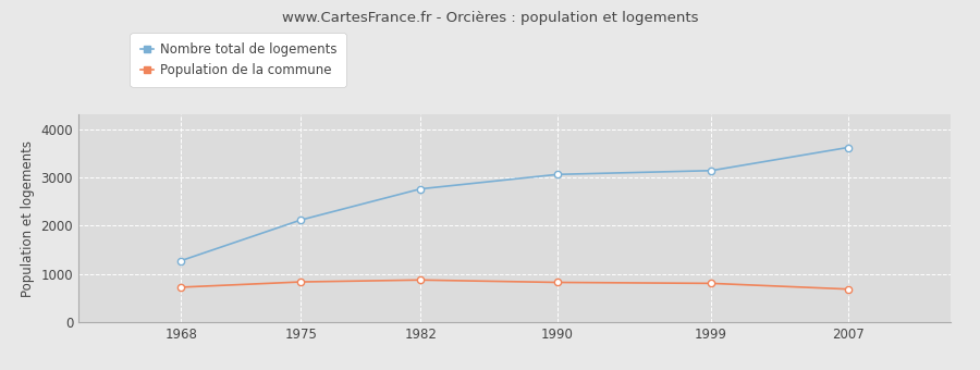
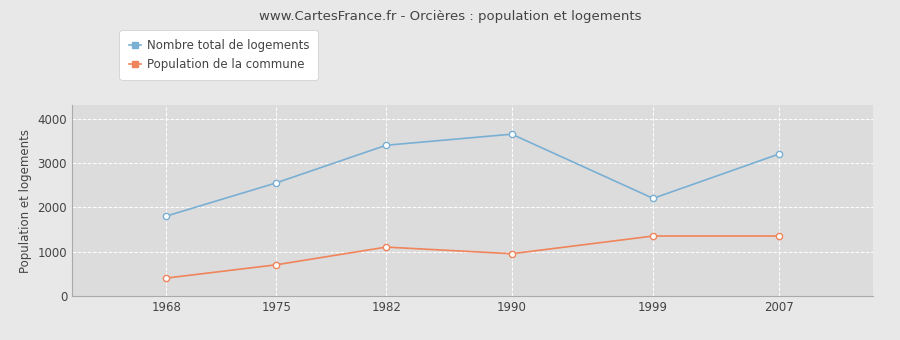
Nombre total de logements/1968: 1270 -> 1800
Population de la commune/1968: 720 -> 400
Nombre total de logements/1975: 2120 -> 2550
Population de la commune/1975: 830 -> 700
Nombre total de logements/1982: 2760 -> 3400
Population de la commune/1982: 870 -> 1100
Nombre total de logements/1990: 3060 -> 3650
Population de la commune/1990: 820 -> 950
Nombre total de logements/1999: 3140 -> 2200
Population de la commune/1999: 800 -> 1350
Nombre total de logements/2007: 3620 -> 3200
Population de la commune/2007: 680 -> 1350
